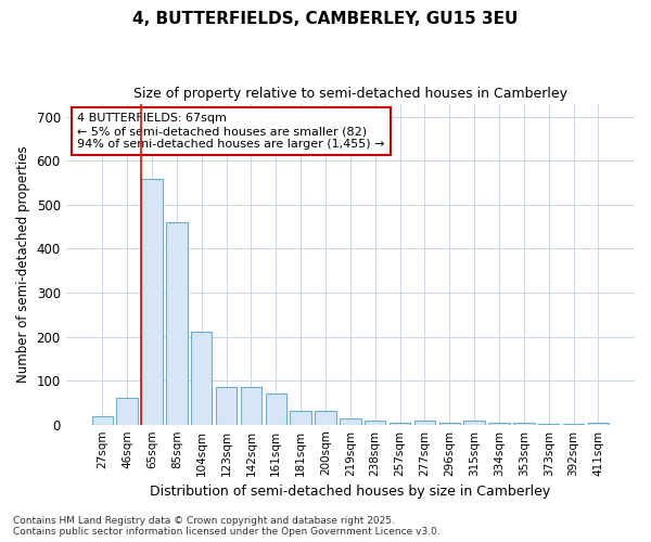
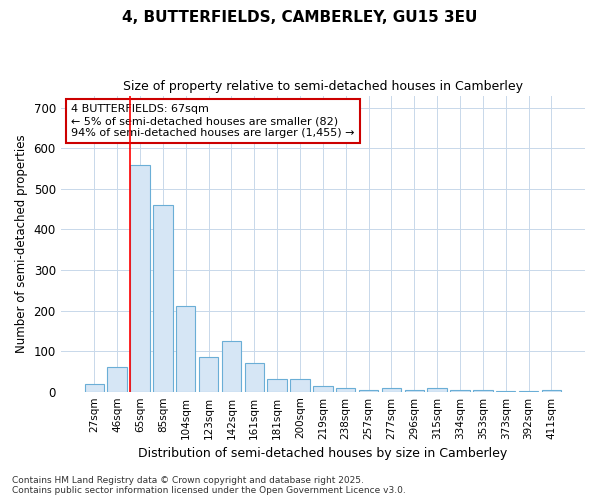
142sqm: 85 -> 125
